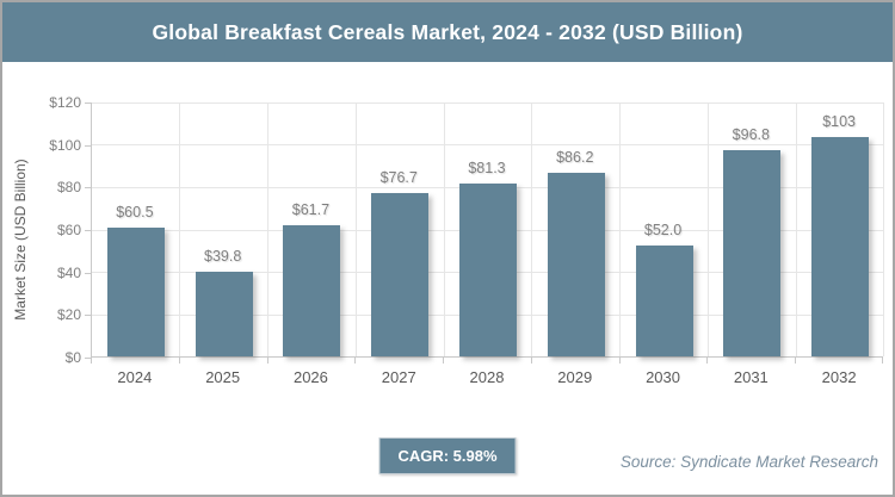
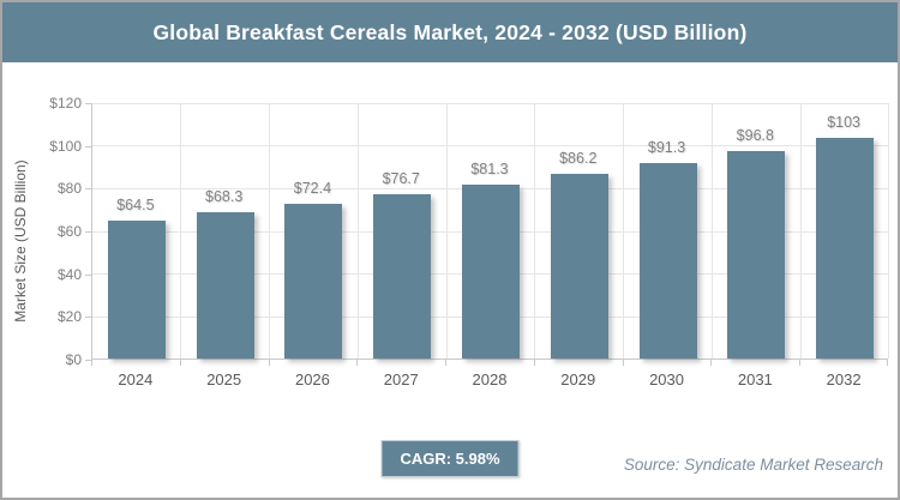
2024: $60.5 -> $64.5
2025: $39.8 -> $68.3
2026: $61.7 -> $72.4
2030: $52.0 -> $91.3
